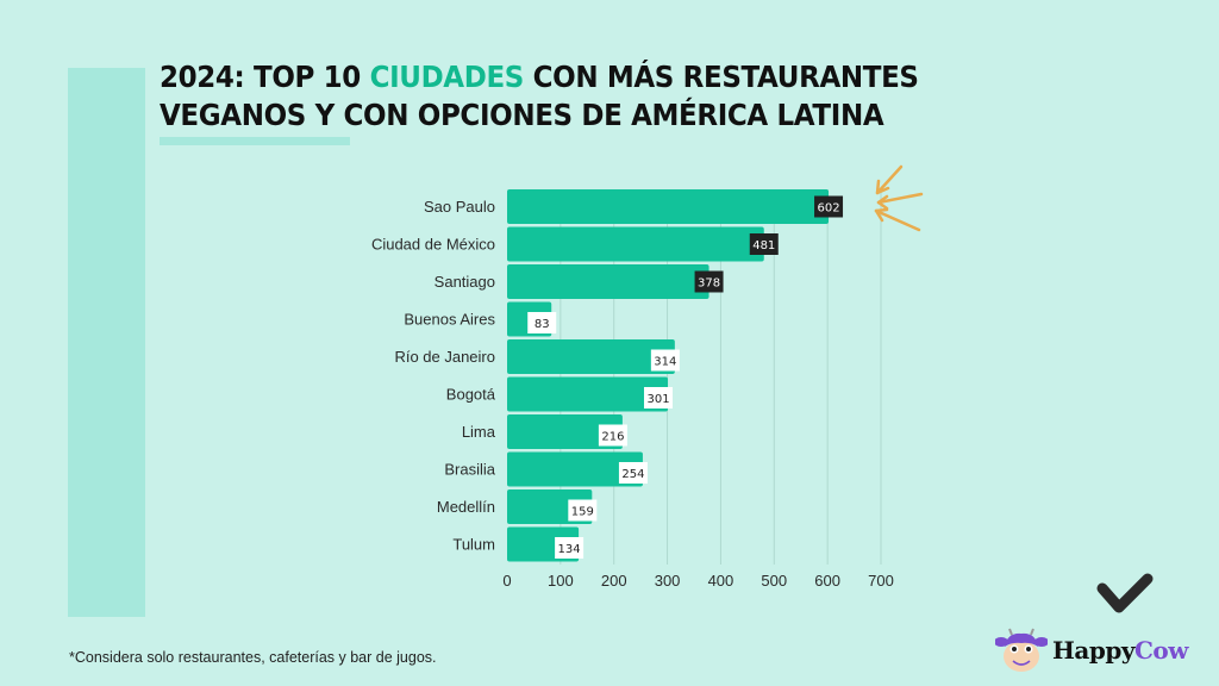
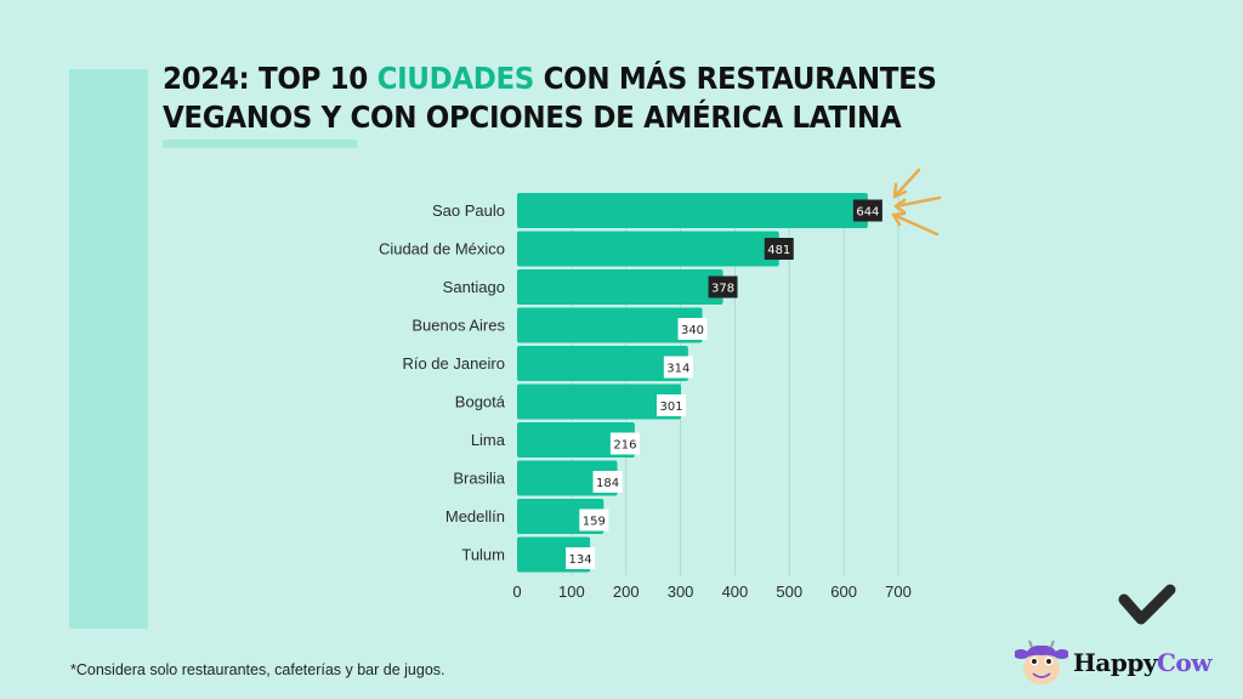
Sao Paulo: 602 -> 644
Buenos Aires: 83 -> 340
Brasilia: 254 -> 184
